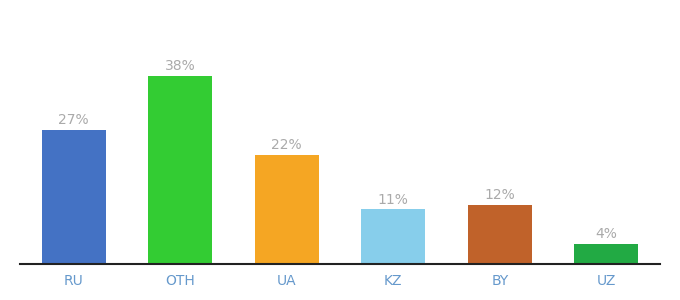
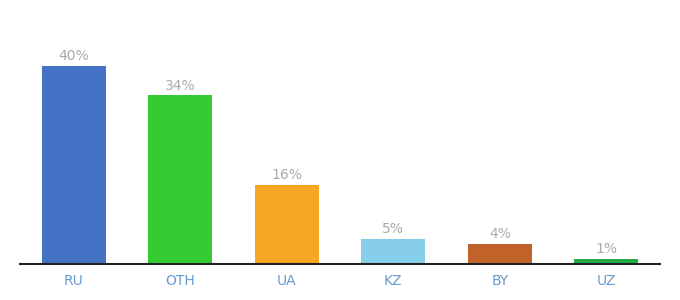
RU: 27% -> 40%
OTH: 38% -> 34%
UA: 22% -> 16%
KZ: 11% -> 5%
BY: 12% -> 4%
UZ: 4% -> 1%
